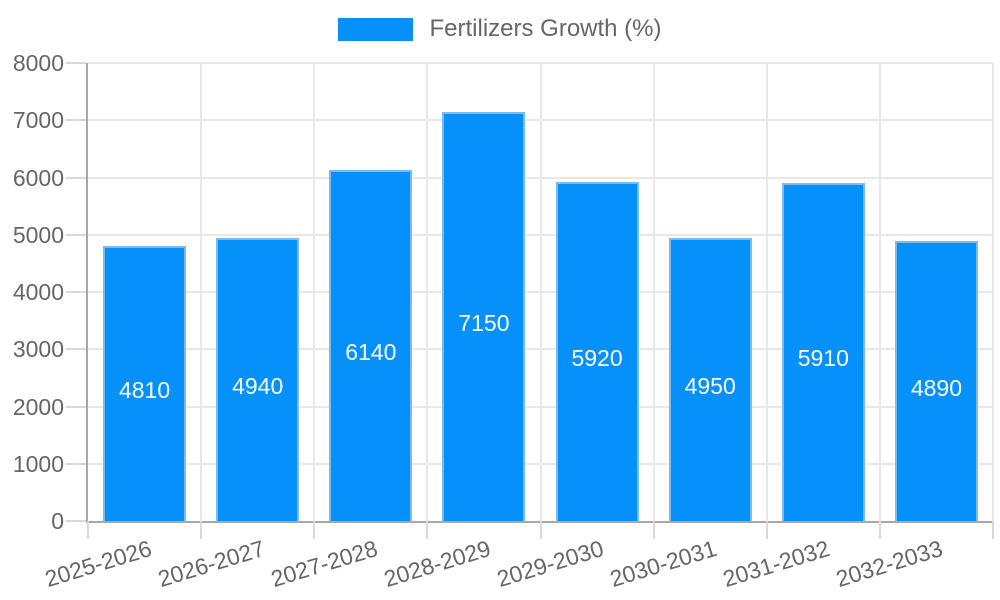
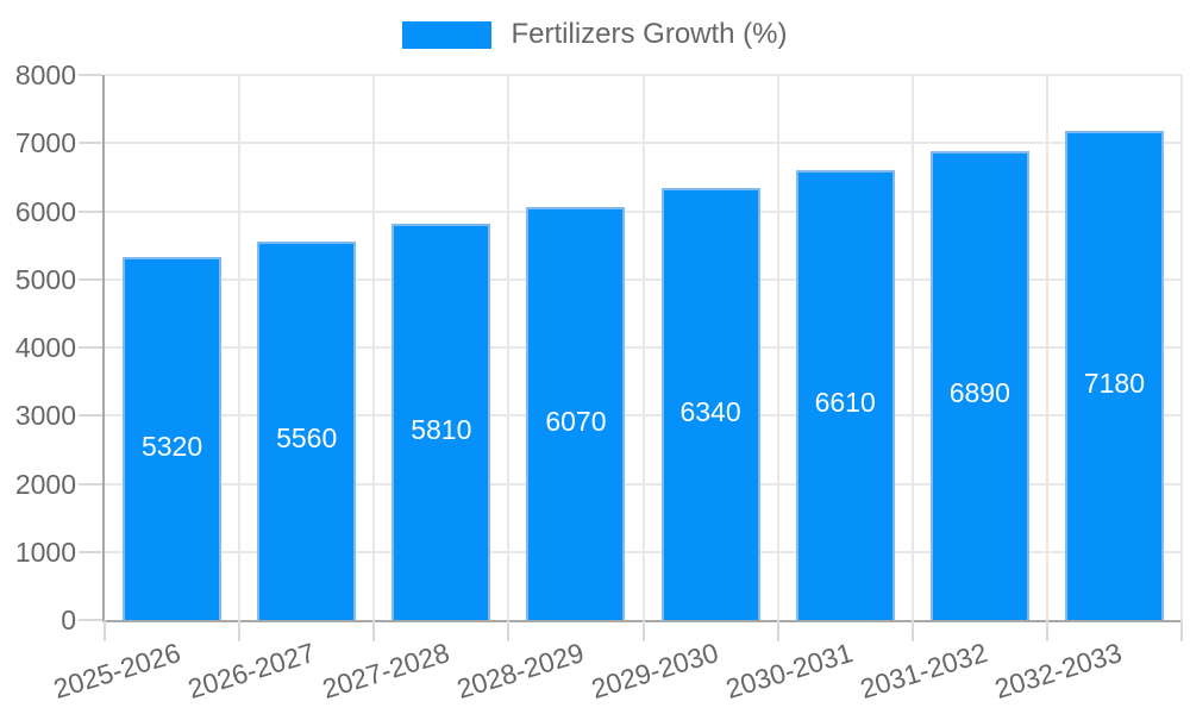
2025-2026: 4810 -> 5320
2026-2027: 4940 -> 5560
2027-2028: 6140 -> 5810
2028-2029: 7150 -> 6070
2029-2030: 5920 -> 6340
2030-2031: 4950 -> 6610
2031-2032: 5910 -> 6890
2032-2033: 4890 -> 7180
